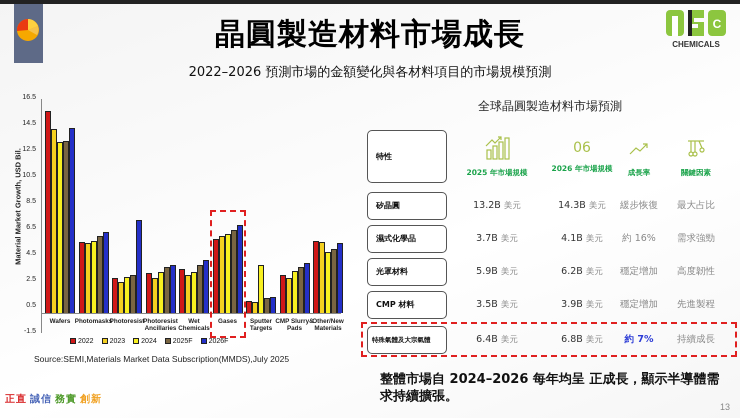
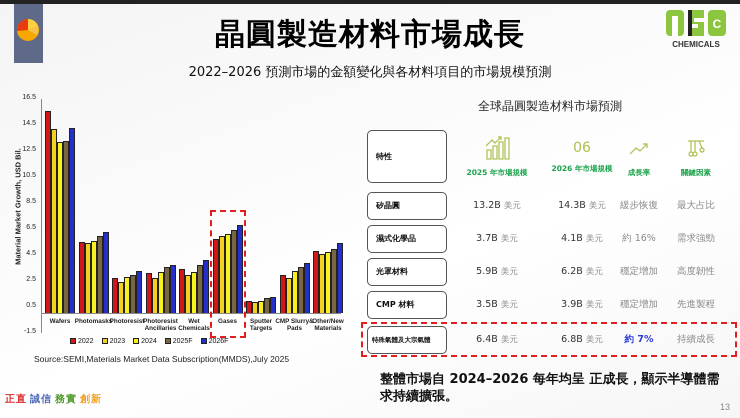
2026F/Photoresist: 7.2 -> 3.3
2024/Sputter Targets: 3.7 -> 0.9
2022/Other/New Materials: 5.6 -> 4.8
2023/Other/New Materials: 5.5 -> 4.6
